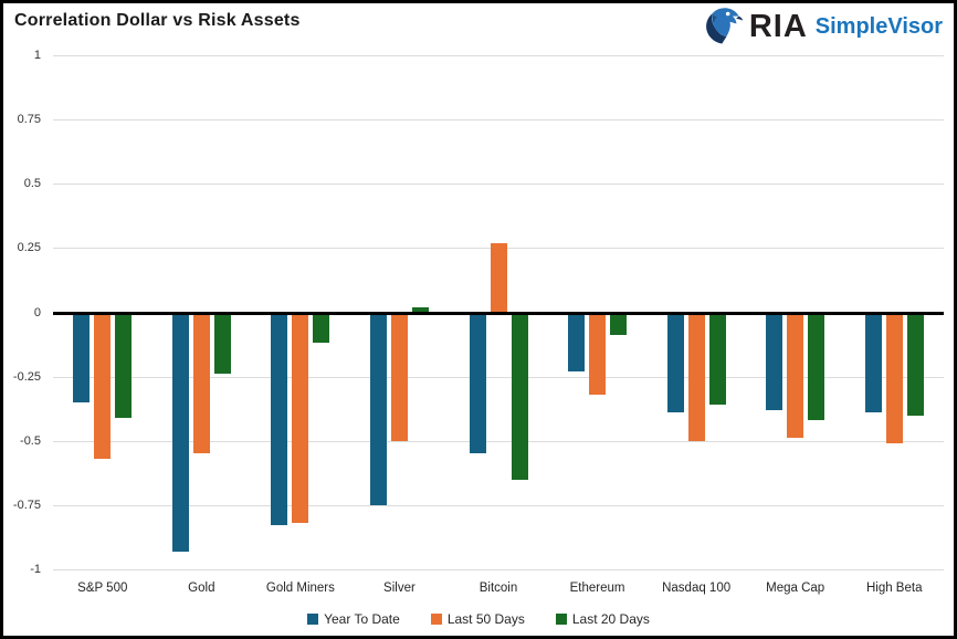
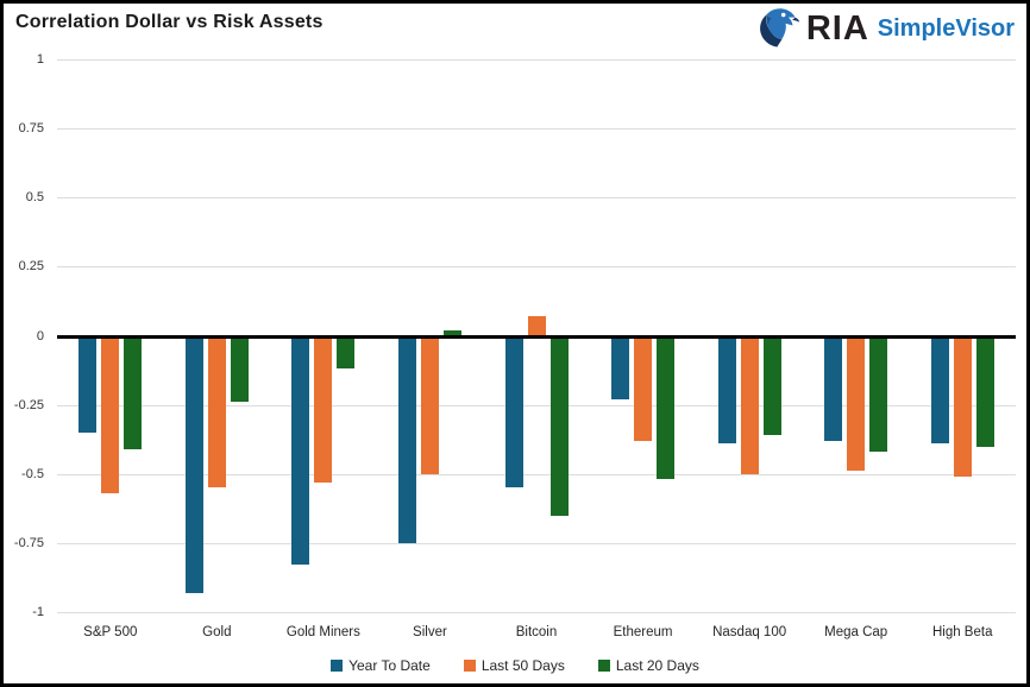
Last 50 Days/Gold Miners: -0.82 -> -0.53
Last 50 Days/Bitcoin: 0.27 -> 0.07
Last 50 Days/Ethereum: -0.32 -> -0.38
Last 20 Days/Ethereum: -0.09 -> -0.52
